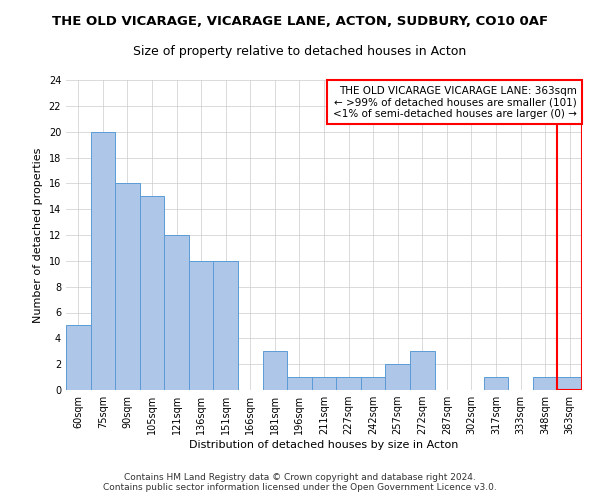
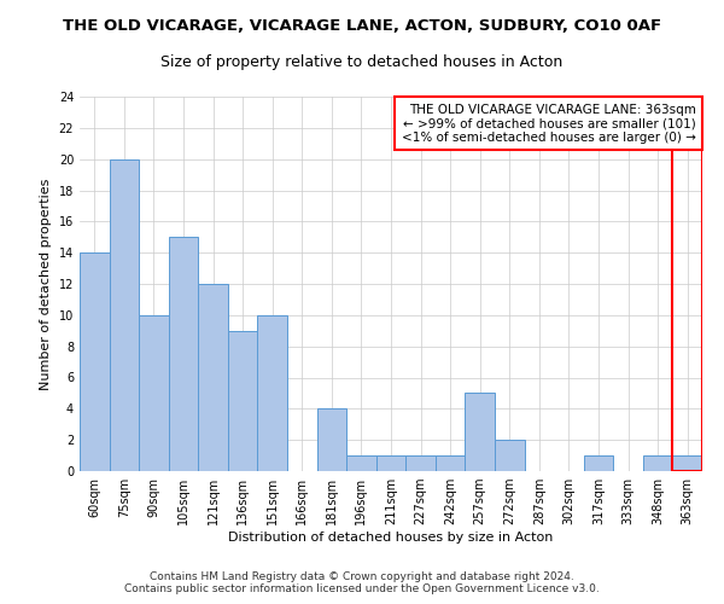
60sqm: 5 -> 14
90sqm: 16 -> 10
136sqm: 10 -> 9
181sqm: 3 -> 4
257sqm: 2 -> 5
272sqm: 3 -> 2
